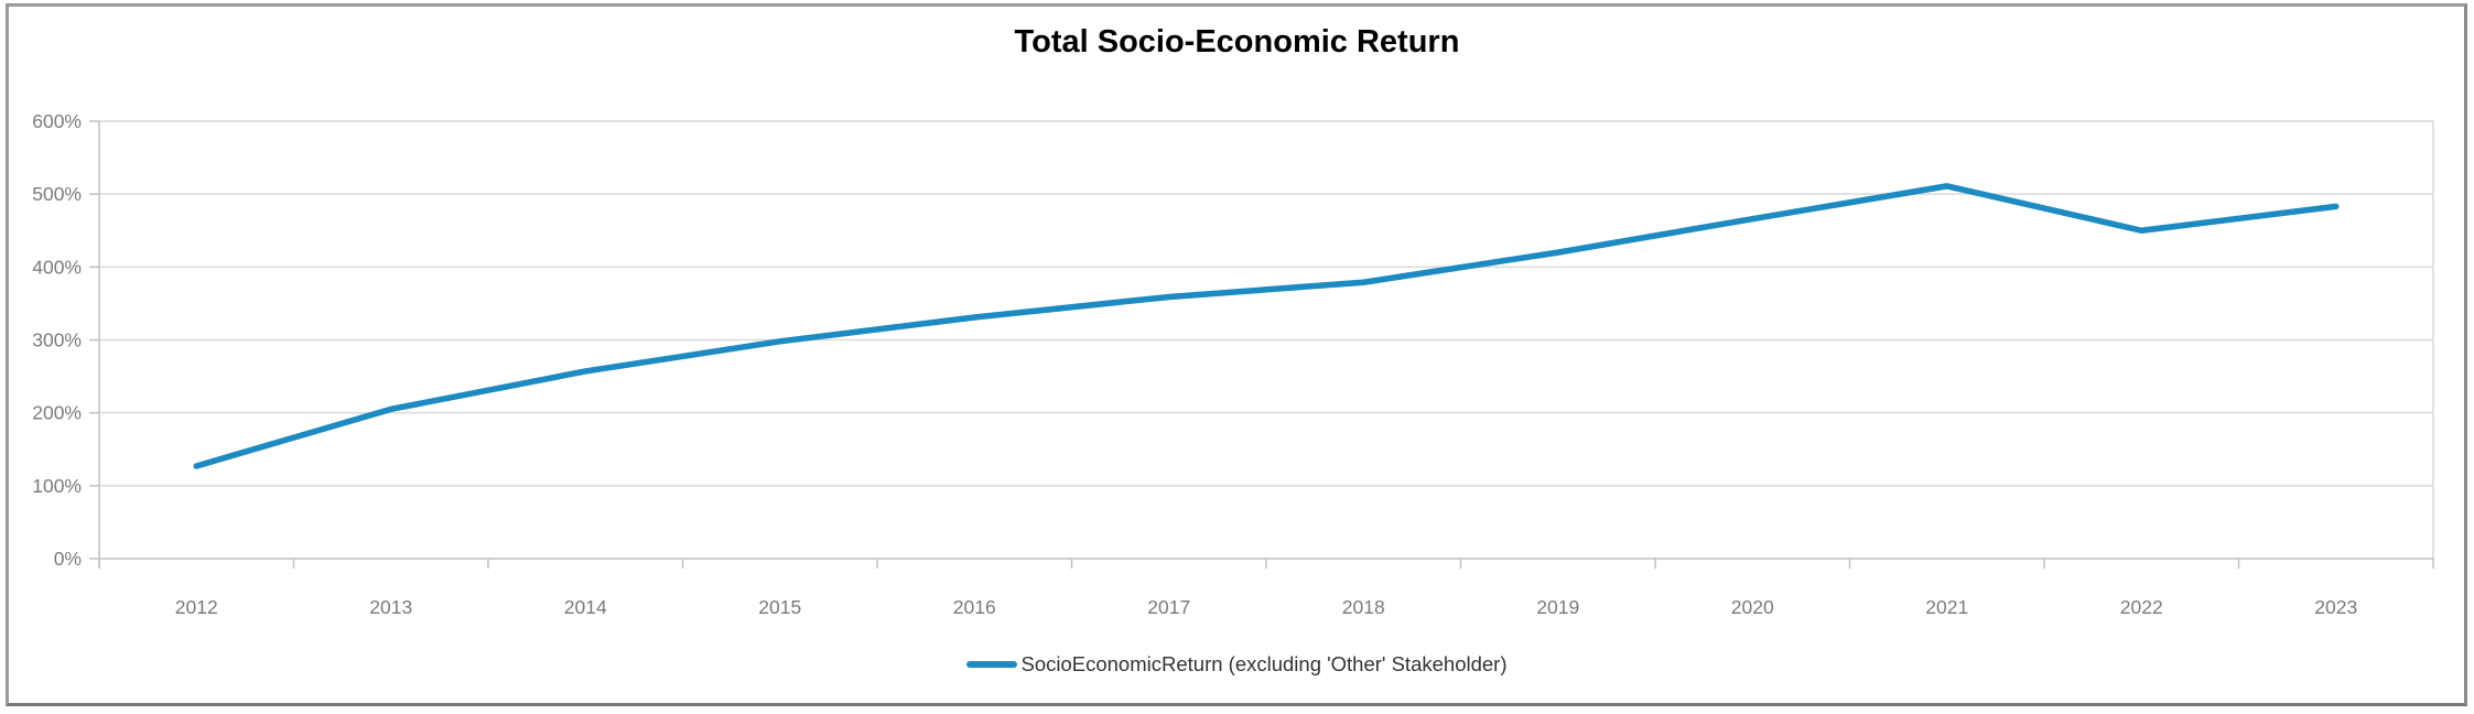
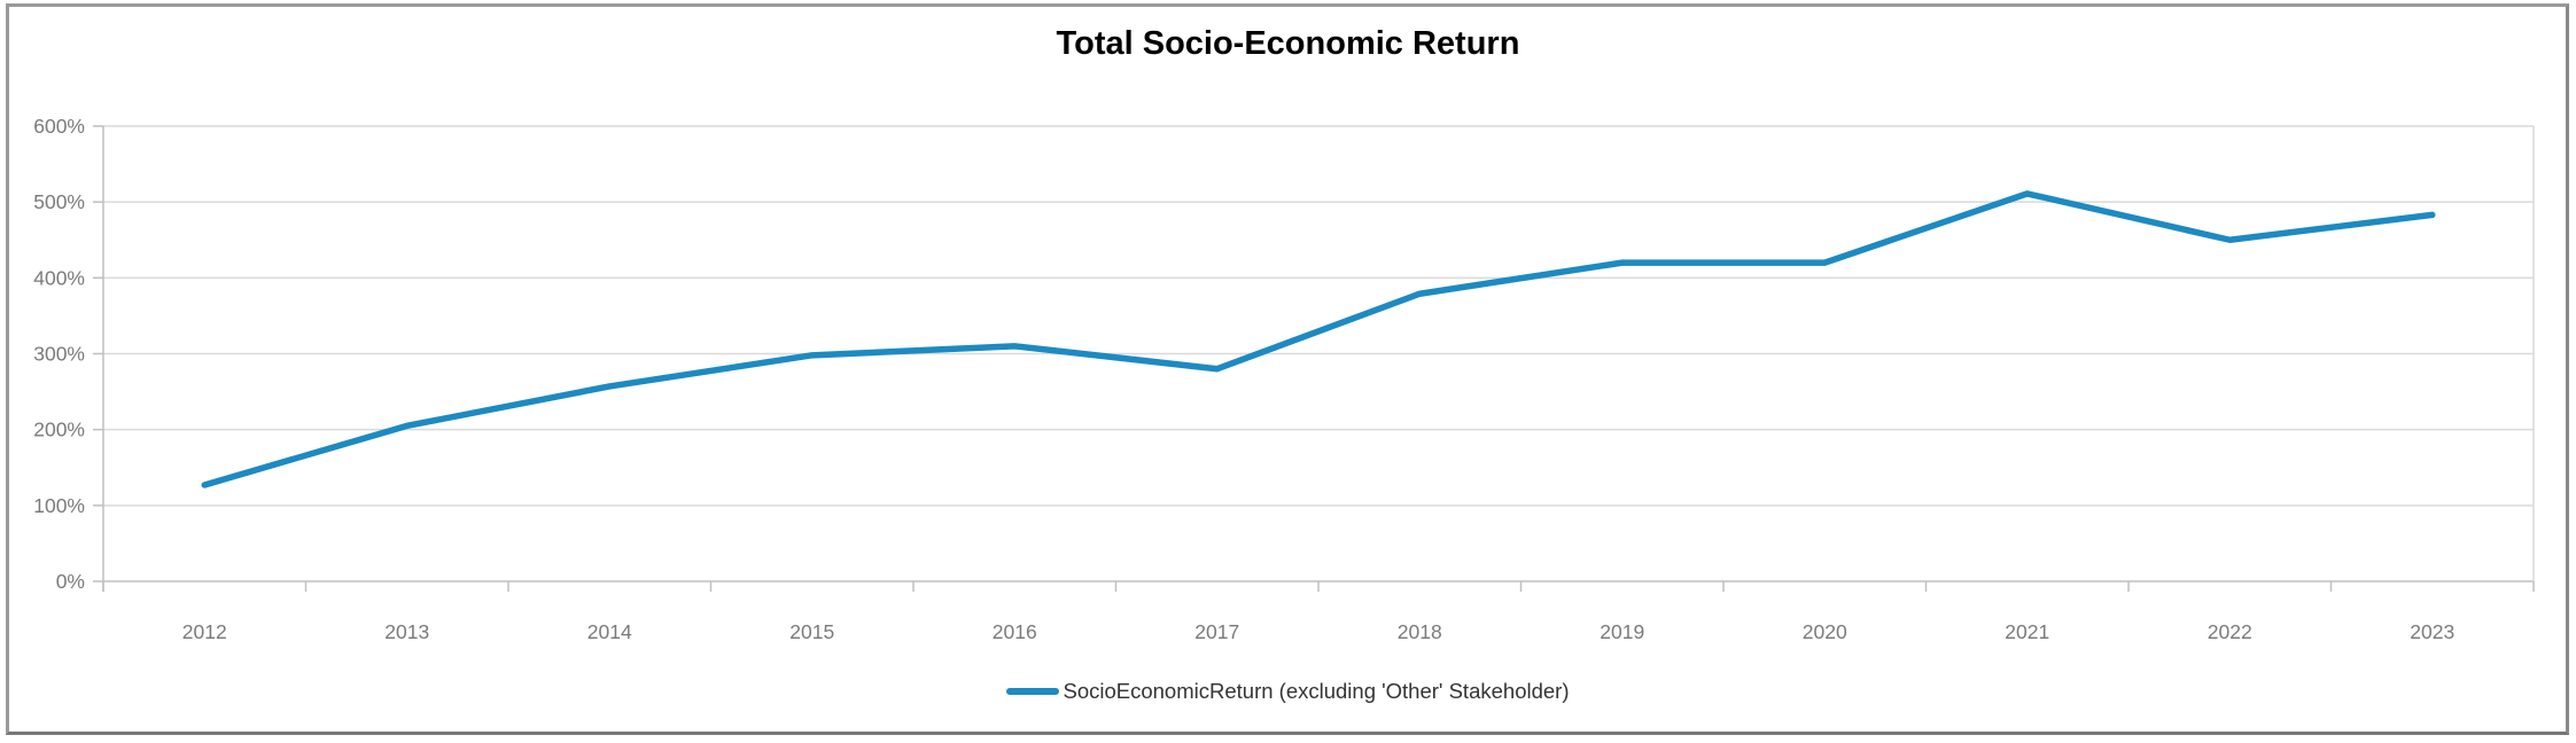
2016: 330% -> 310%
2017: 360% -> 280%
2020: 470% -> 420%
